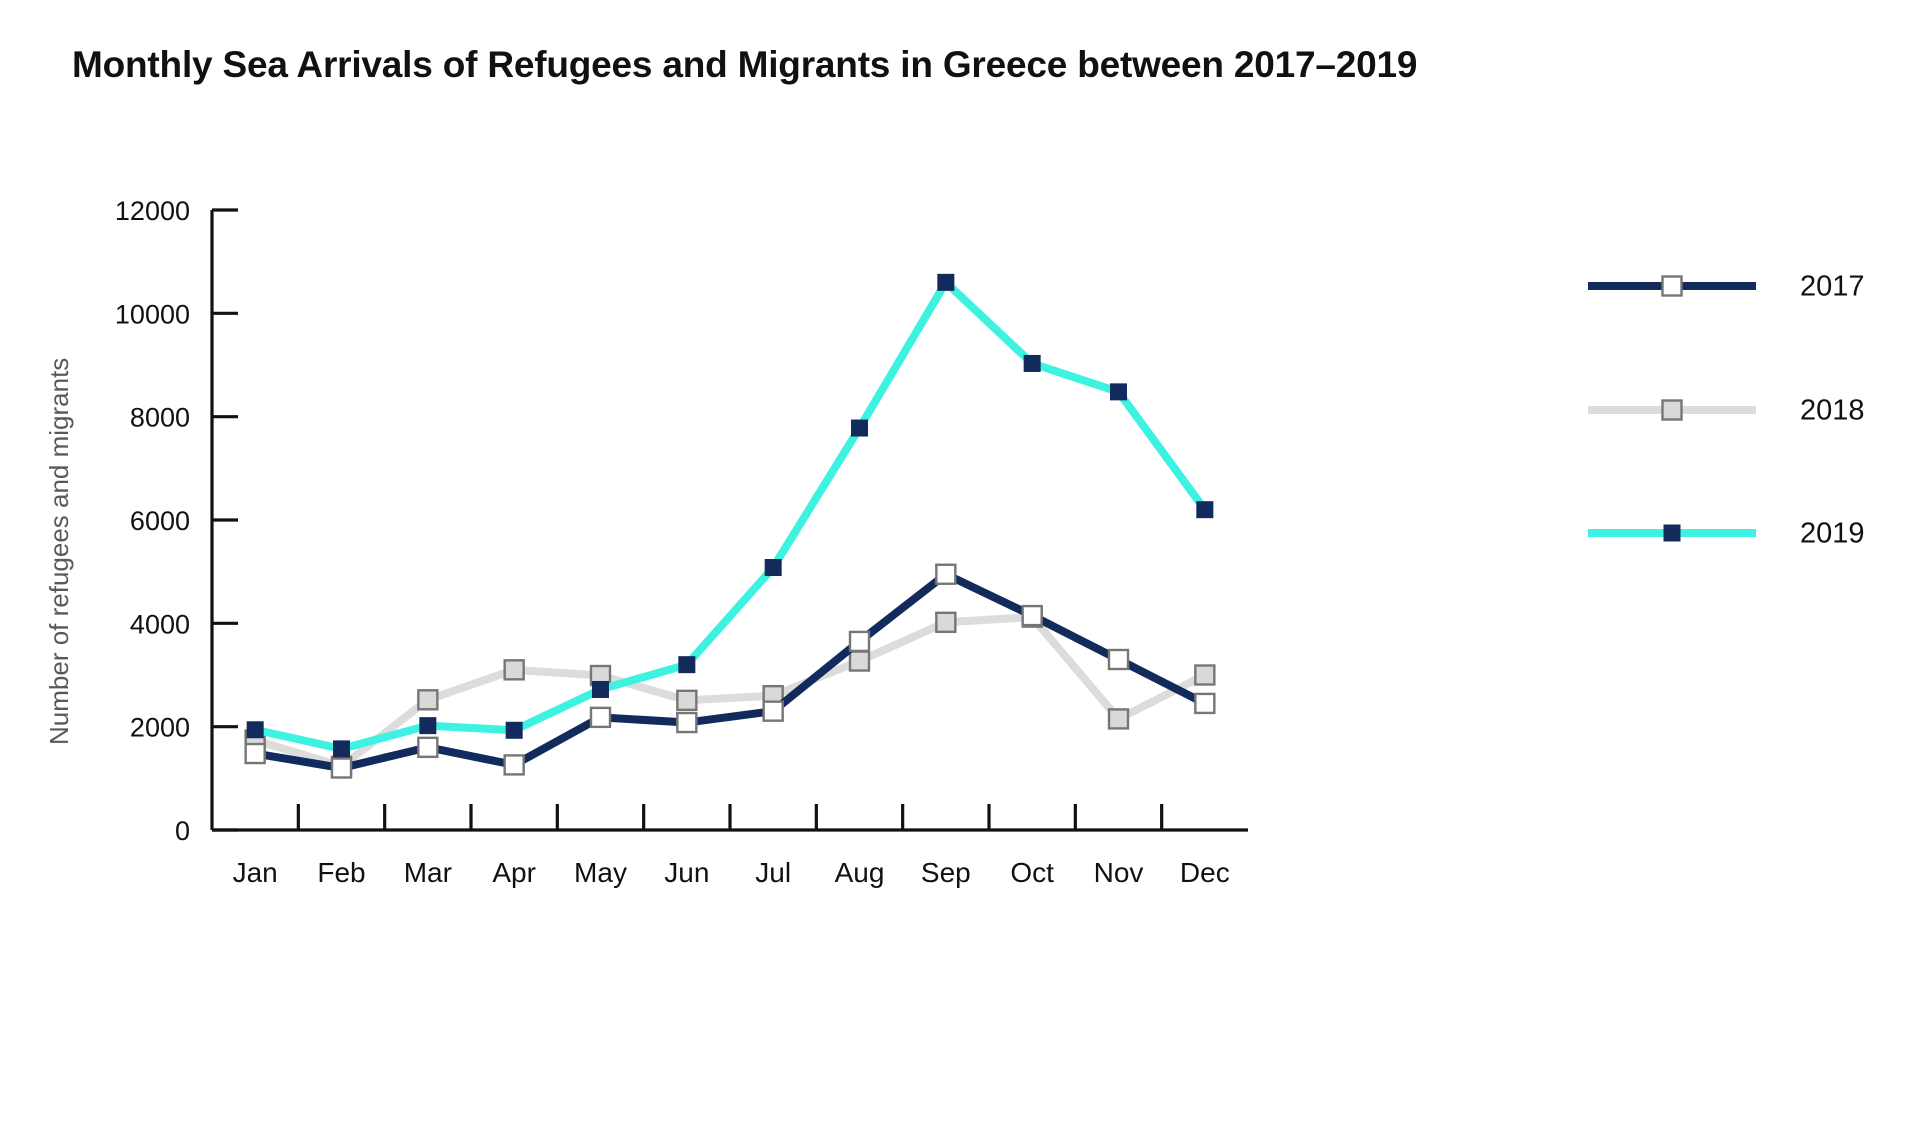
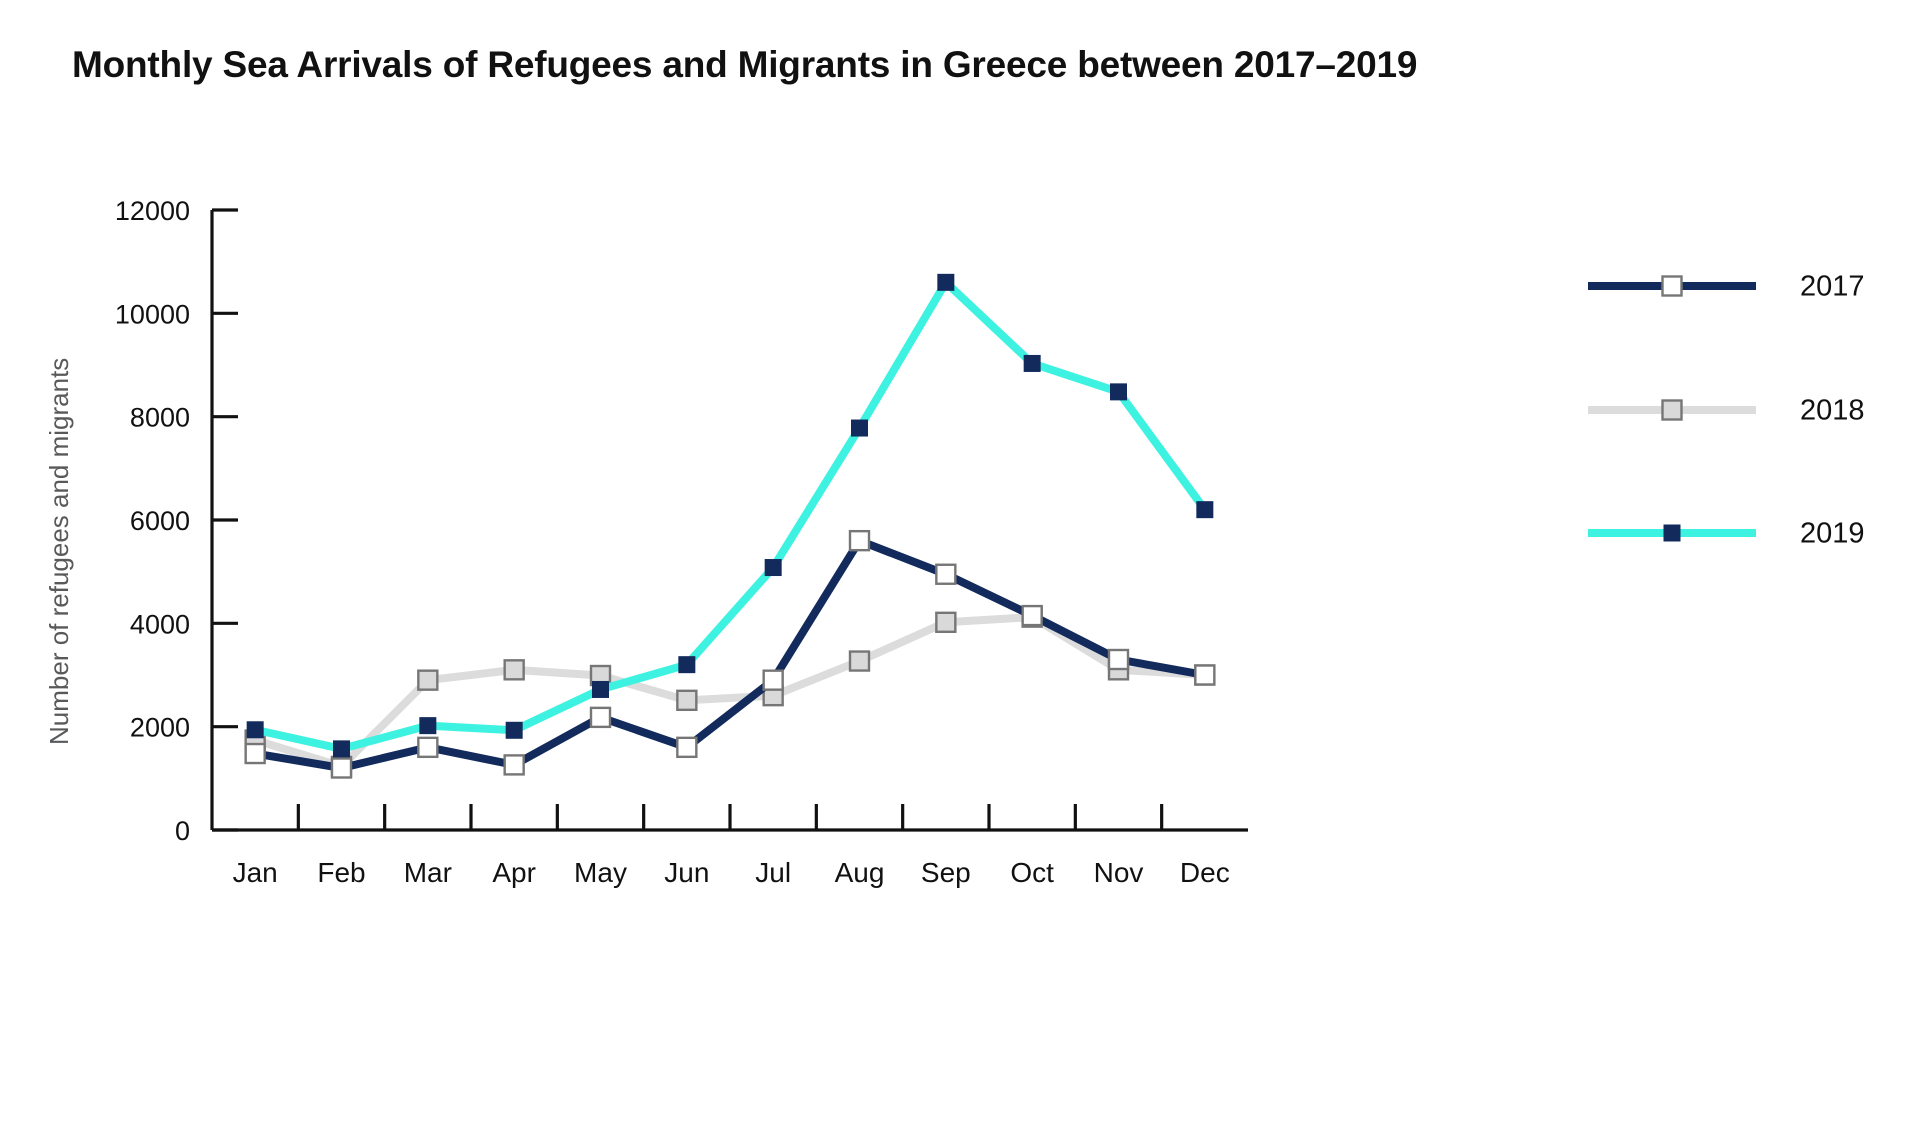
2018/Mar: 2500 -> 2900
2017/Jun: 2100 -> 1600
2017/Jul: 2300 -> 2900
2017/Aug: 3600 -> 5600
2018/Nov: 2200 -> 3100
2017/Dec: 2400 -> 3000
